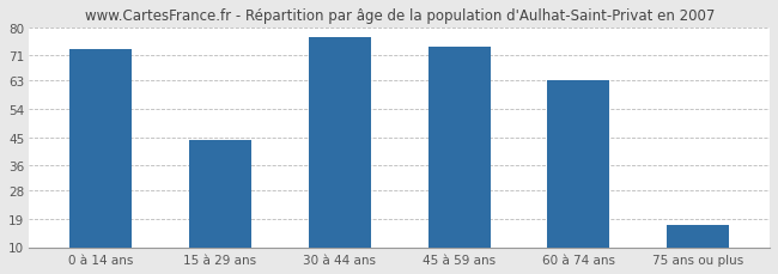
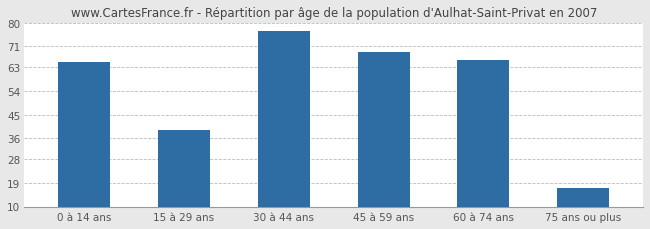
0 à 14 ans: 73 -> 65
15 à 29 ans: 44 -> 39
45 à 59 ans: 74 -> 69
60 à 74 ans: 63 -> 66
